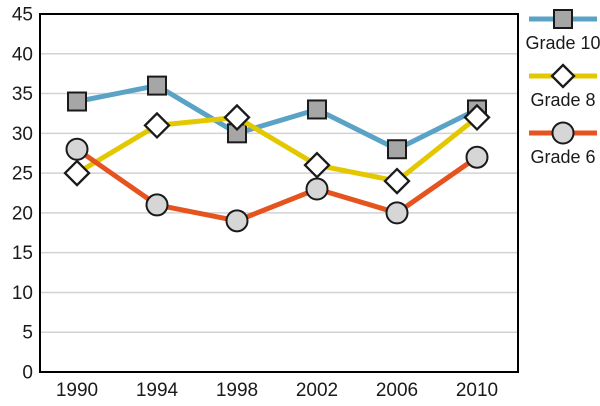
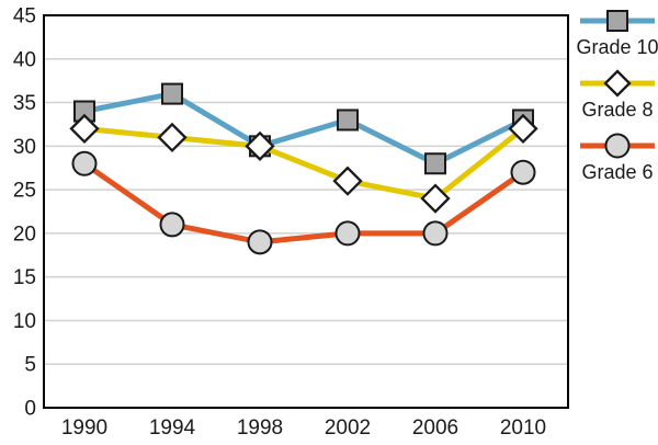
Grade 8/1990: 25 -> 32
Grade 8/1998: 32 -> 30
Grade 6/2002: 23 -> 20
